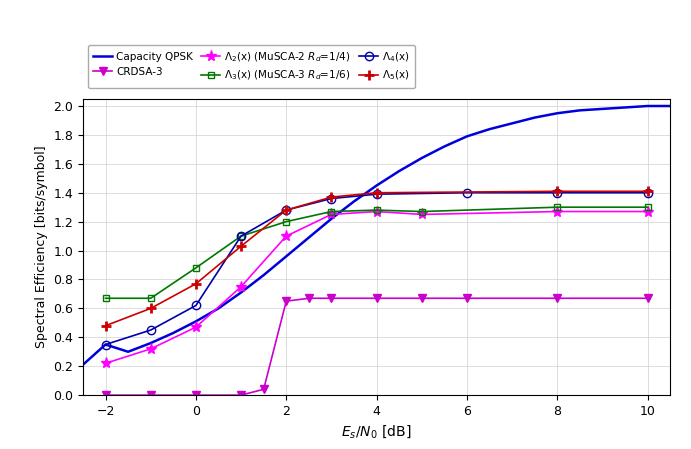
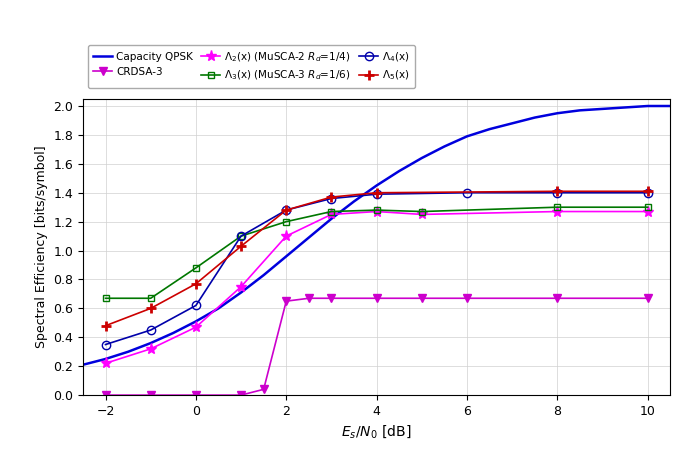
Capacity QPSK/−2: 0.35 -> 0.25
